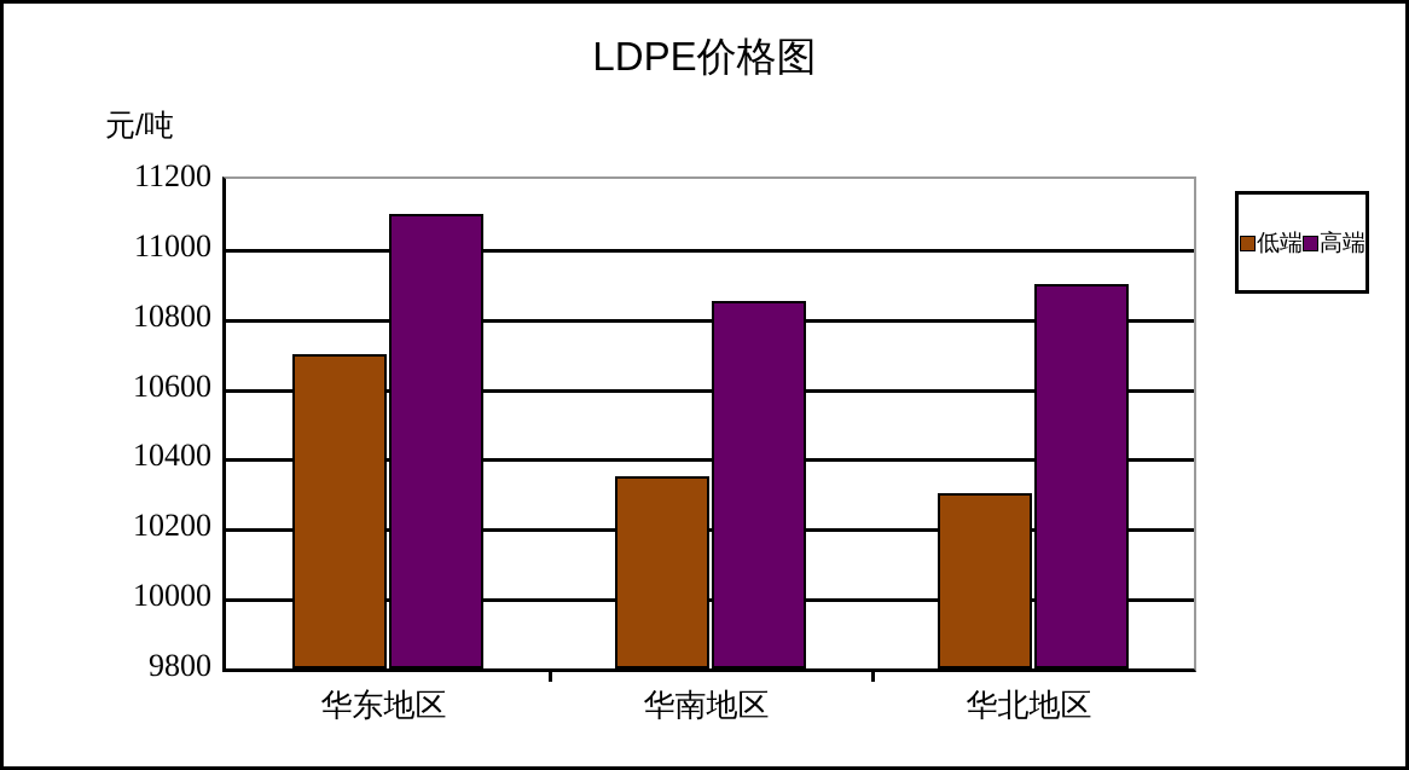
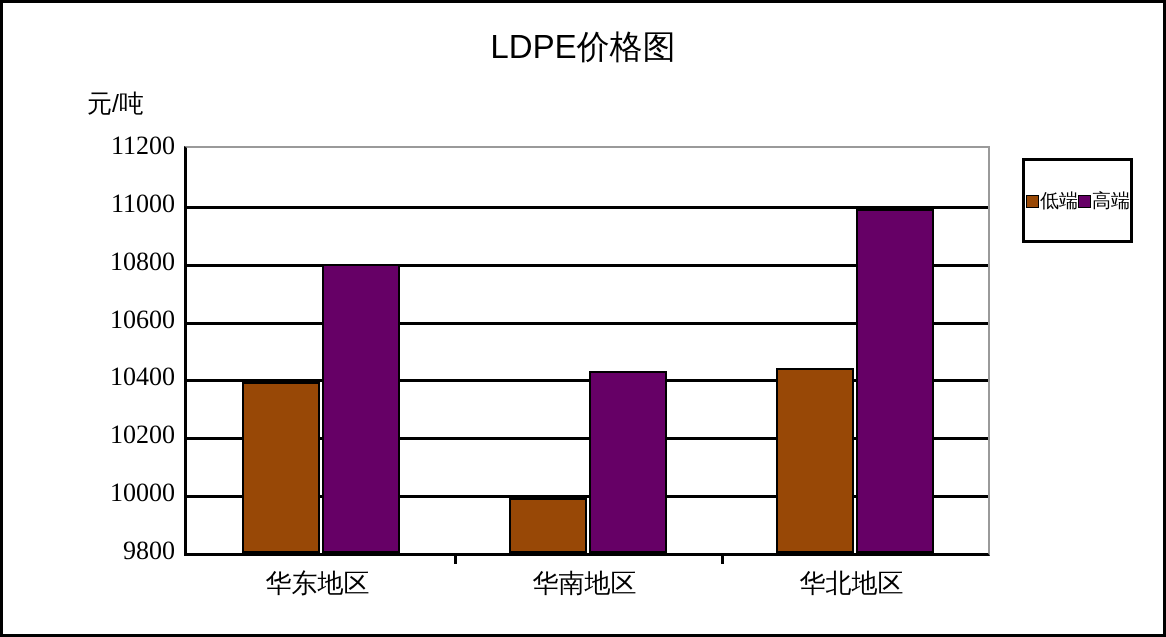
低端/华东地区: 10700 -> 10390
高端/华东地区: 11100 -> 10800
低端/华南地区: 10350 -> 9990
高端/华南地区: 10850 -> 10430
低端/华北地区: 10300 -> 10440
高端/华北地区: 10900 -> 10990
